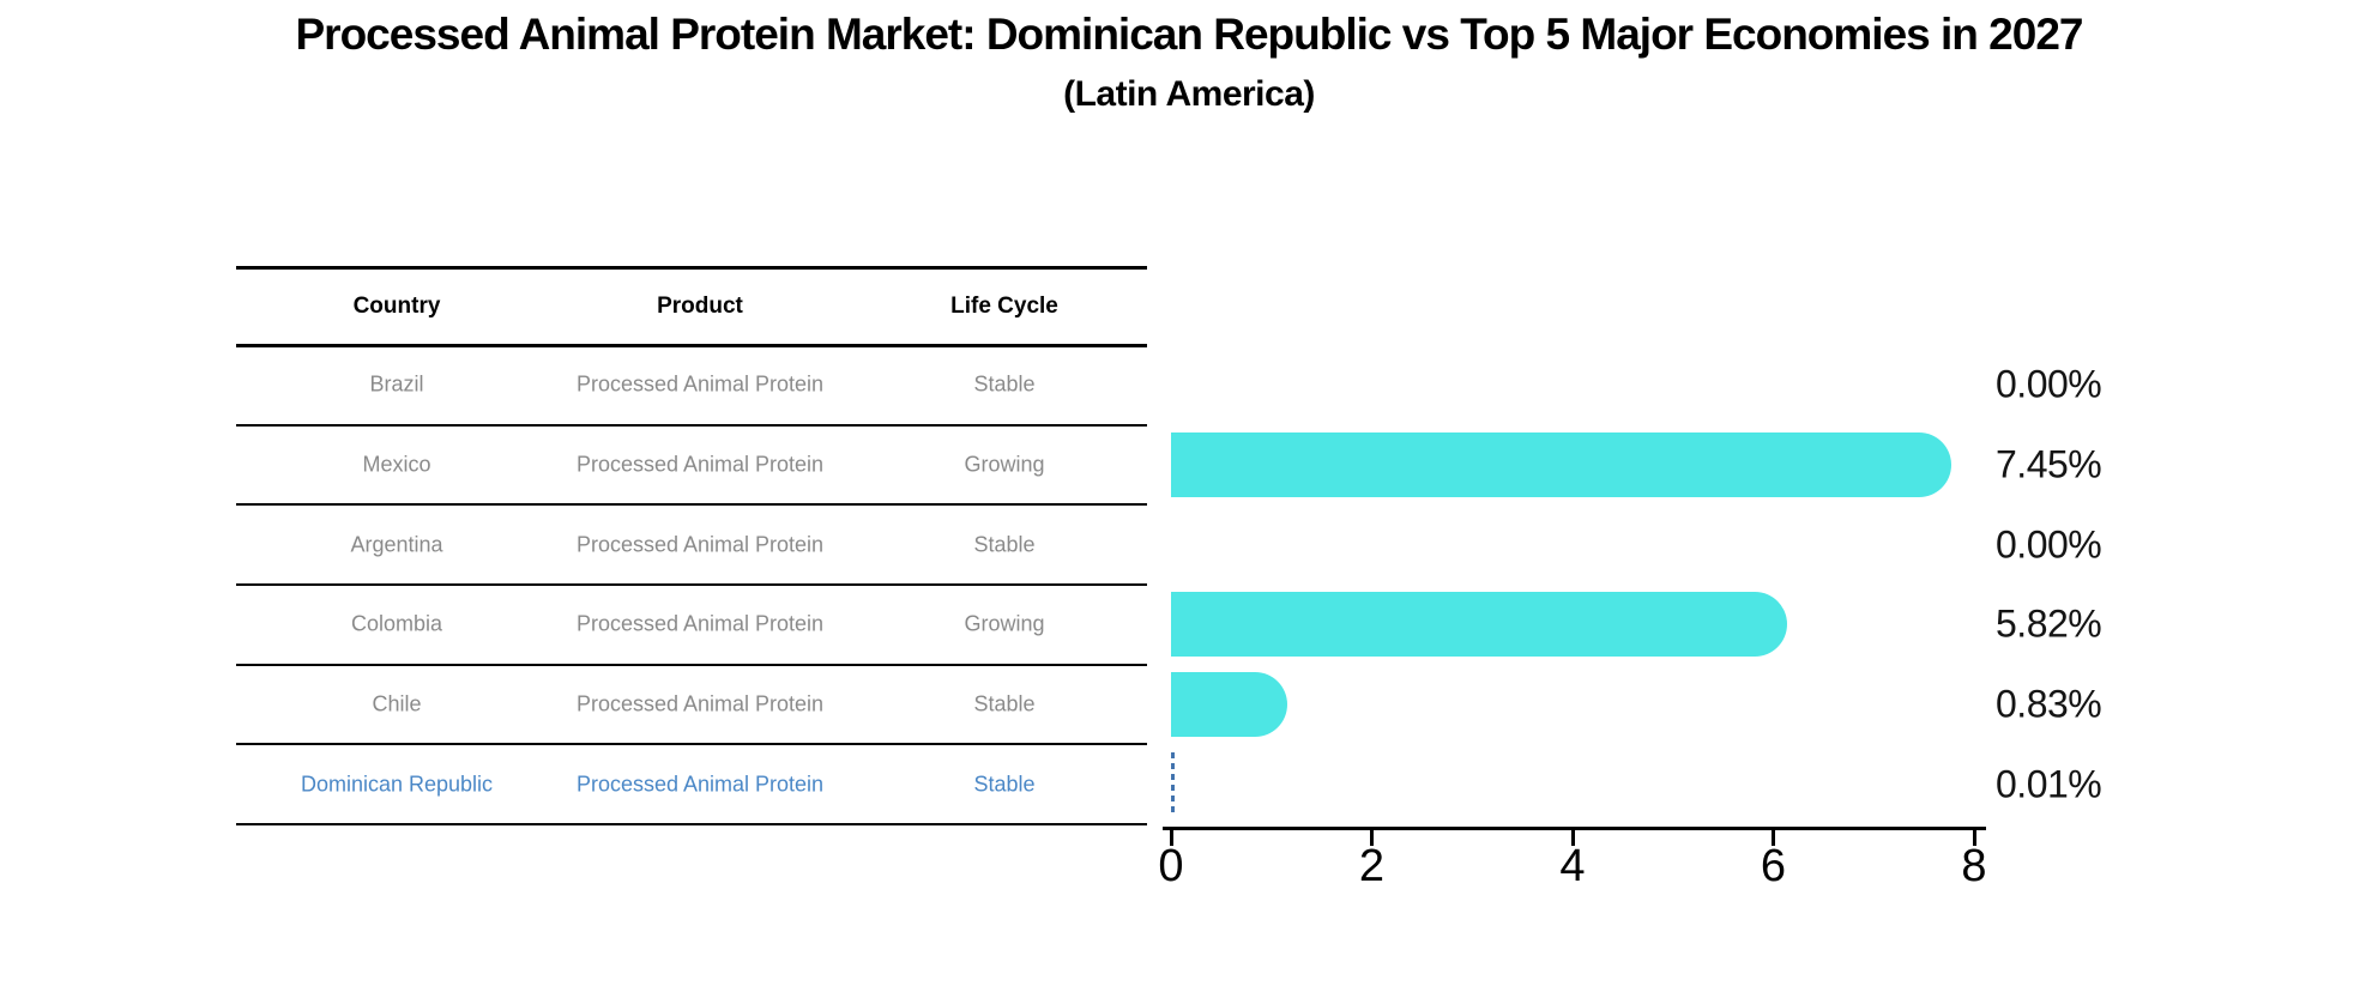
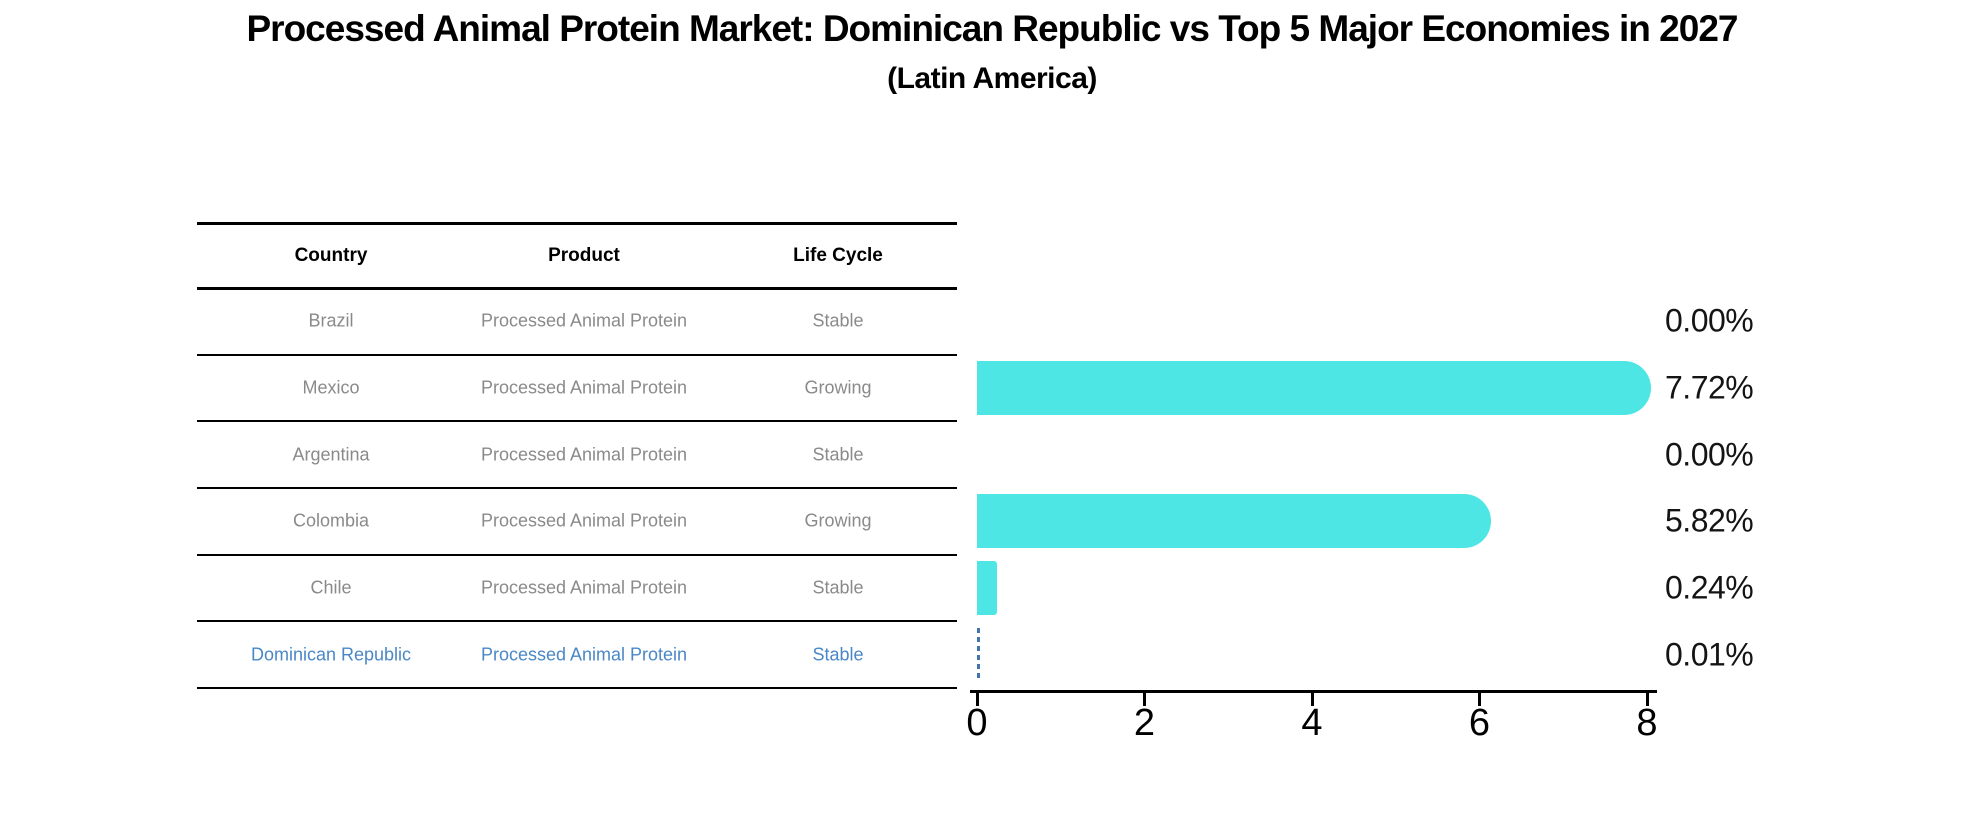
Mexico: 7.45% -> 7.72%
Chile: 0.83% -> 0.24%
